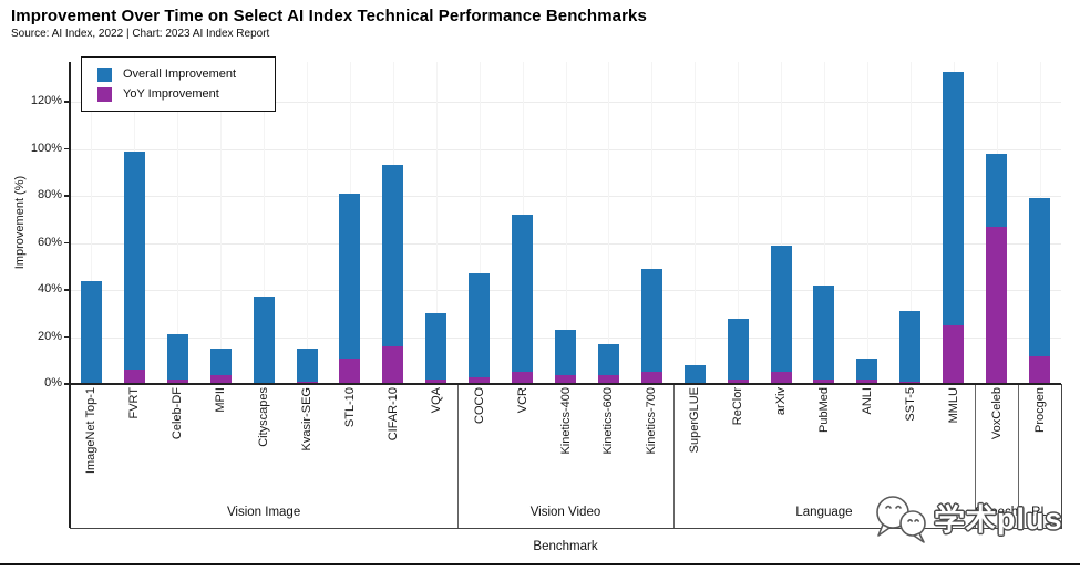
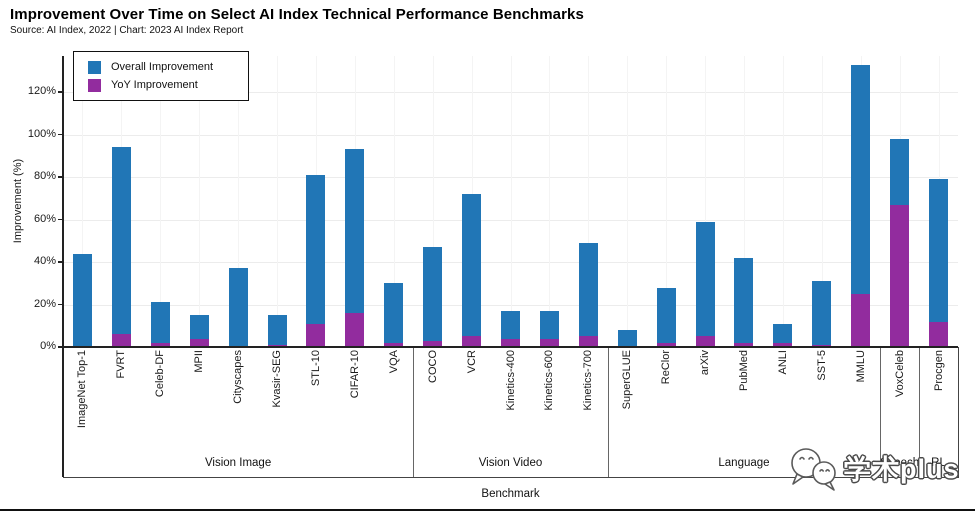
Overall Improvement/FVRT: 99% -> 94%
Overall Improvement/Kinetics-400: 23% -> 17%
